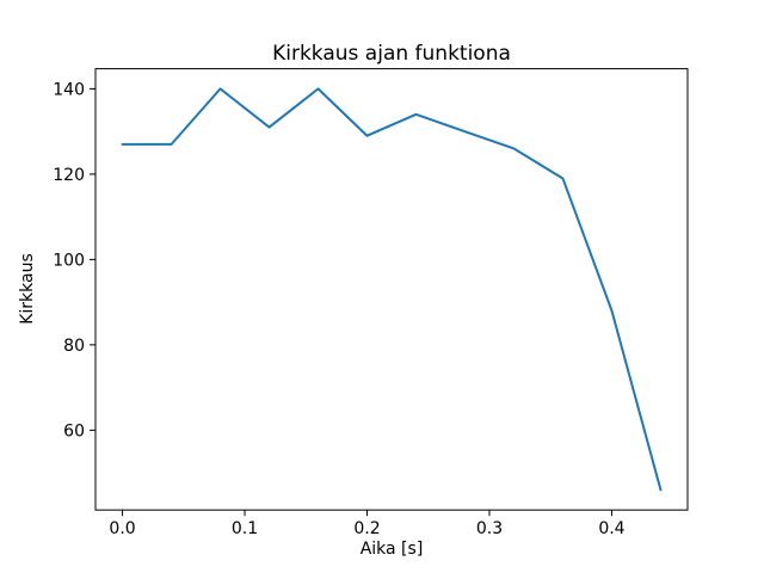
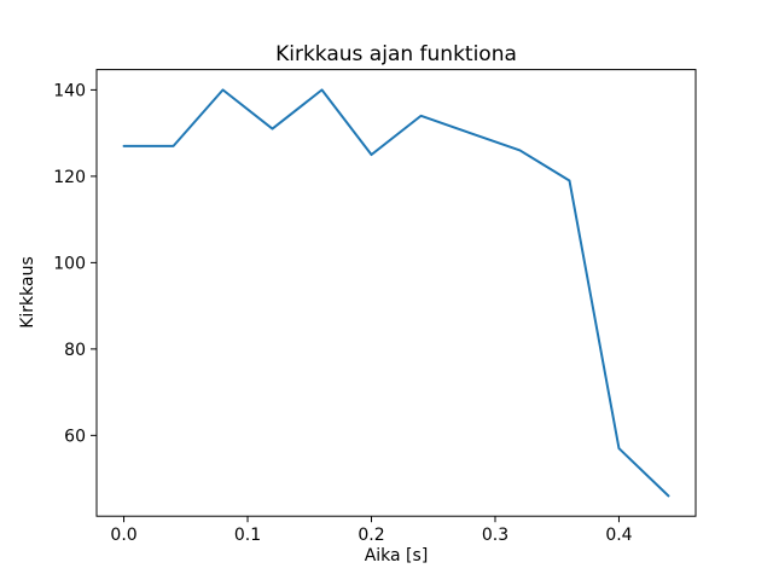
0.2: 129 -> 125
0.4: 88 -> 57
